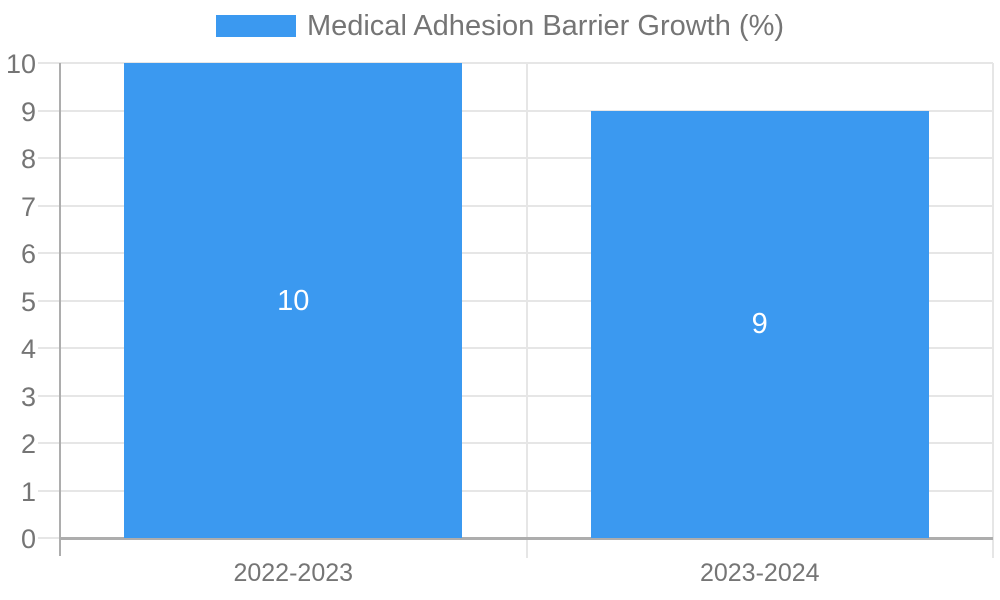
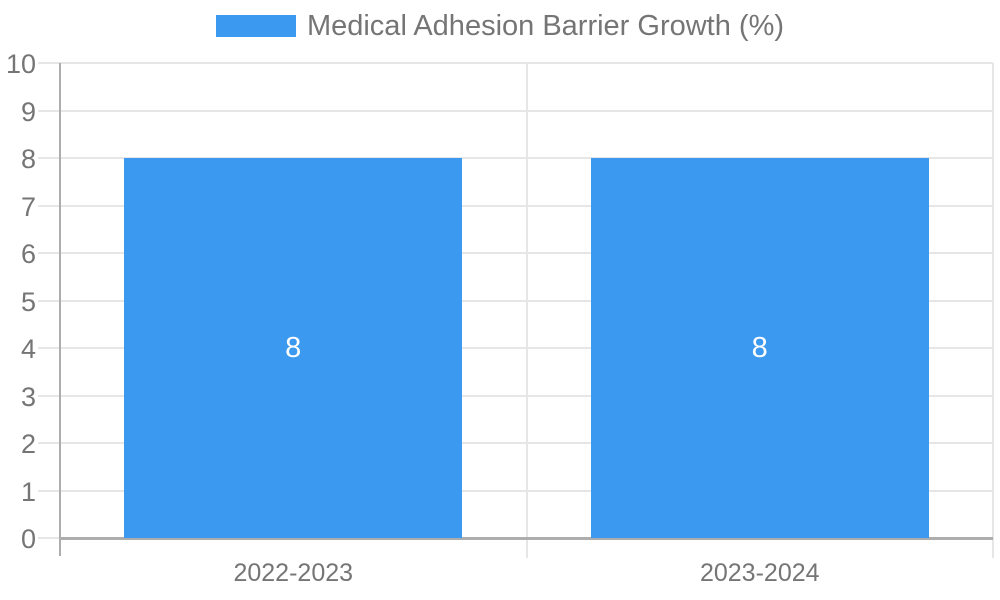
2022-2023: 10 -> 8
2023-2024: 9 -> 8
